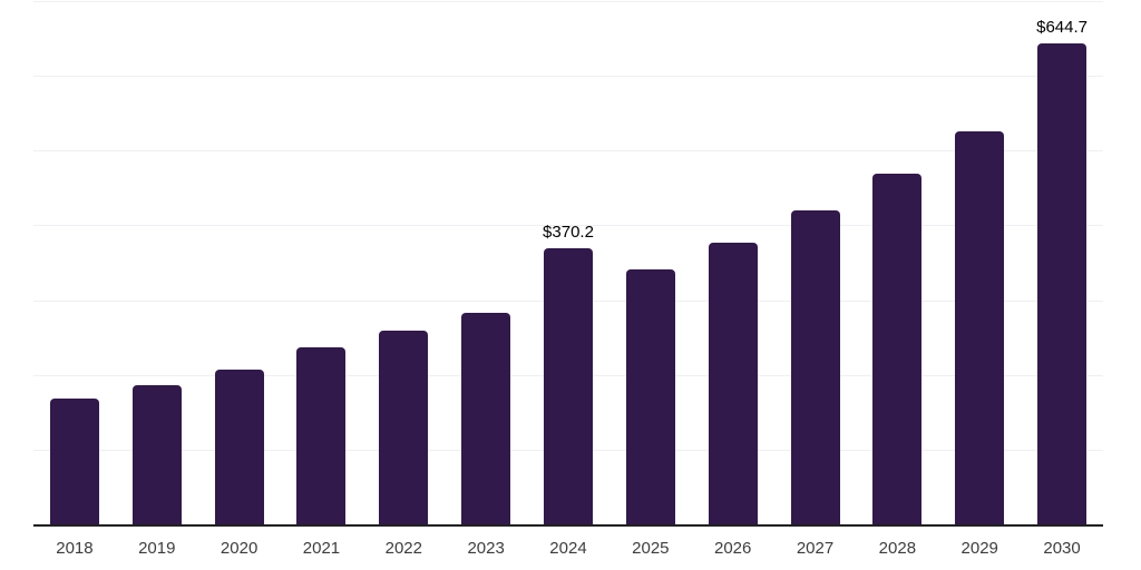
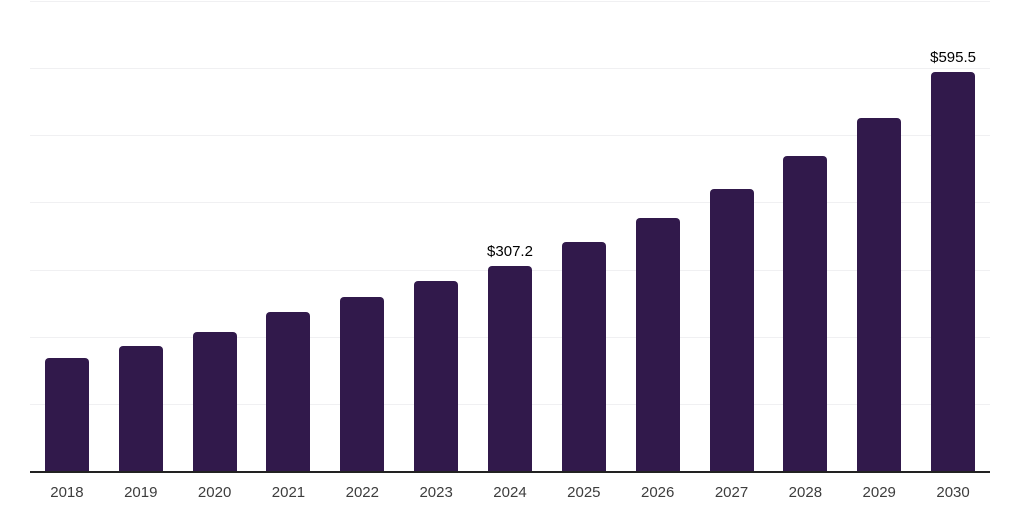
2024: $370.2 -> $307.2
2030: $644.7 -> $595.5
